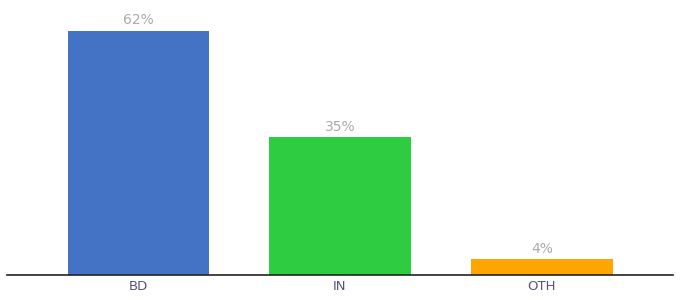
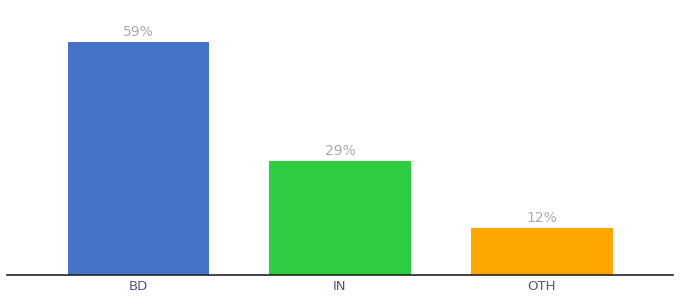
BD: 62% -> 59%
IN: 35% -> 29%
OTH: 4% -> 12%
